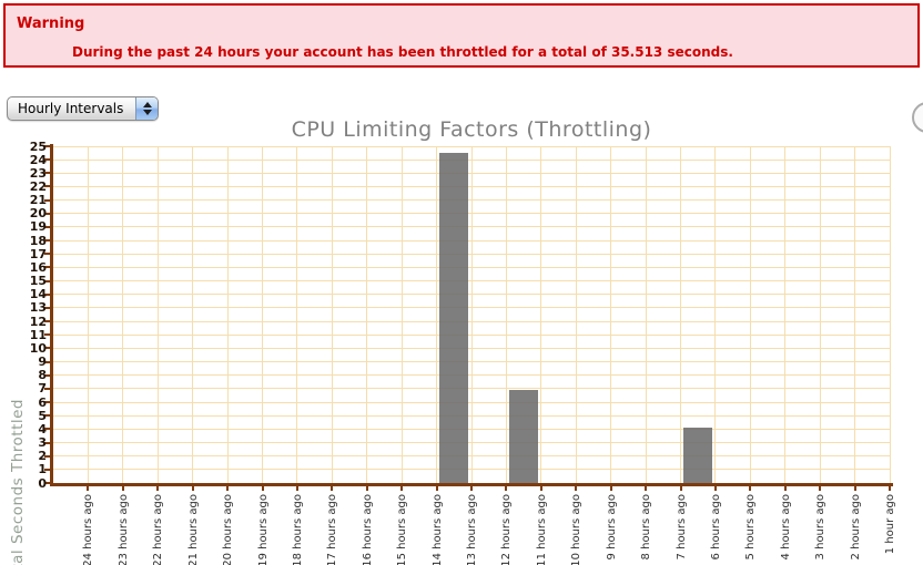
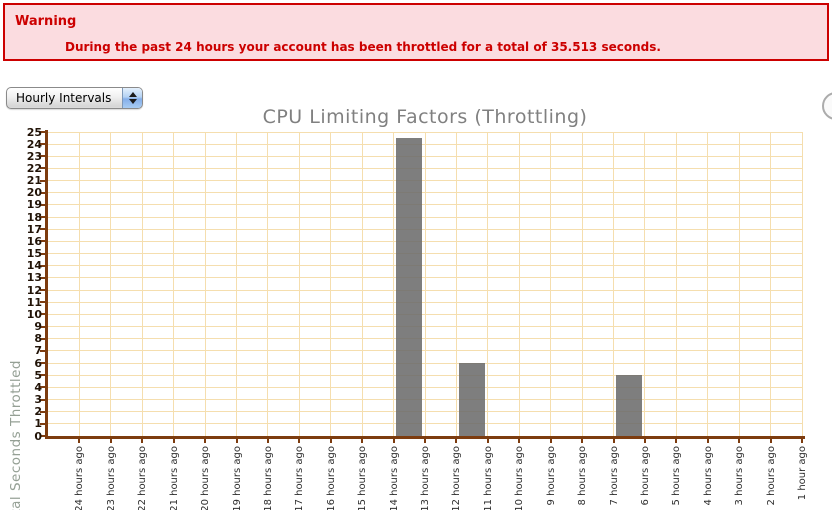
11 hours ago: 6.9 -> 6.0
6 hours ago: 4.1 -> 5.0
